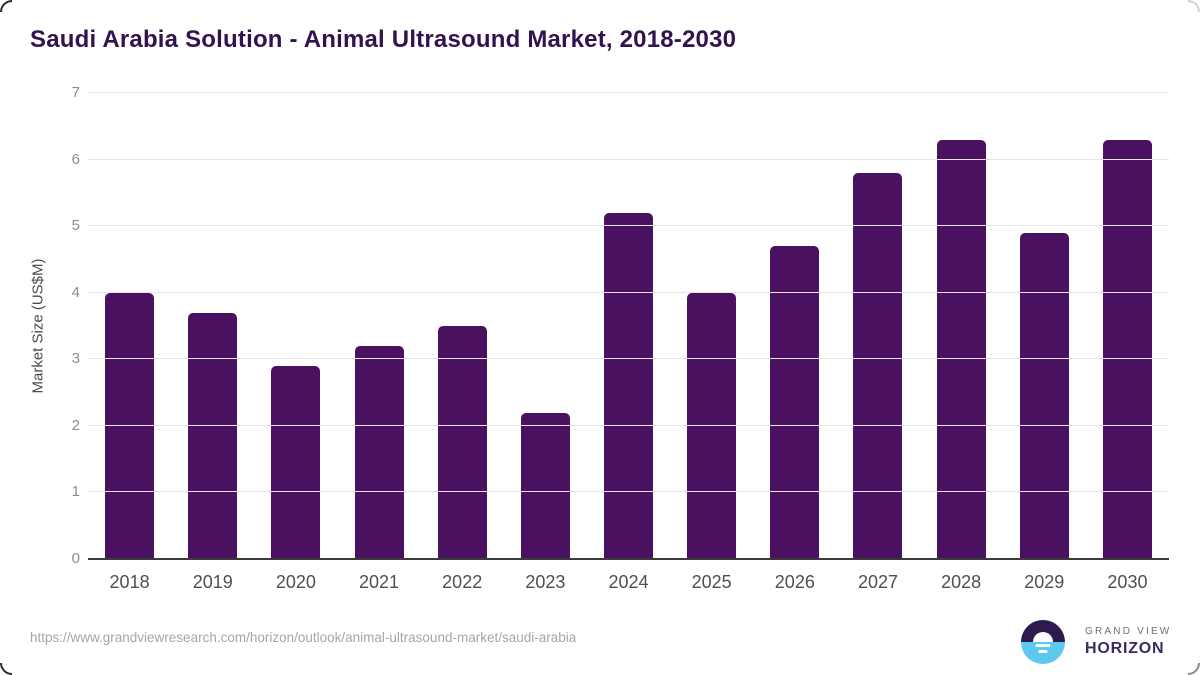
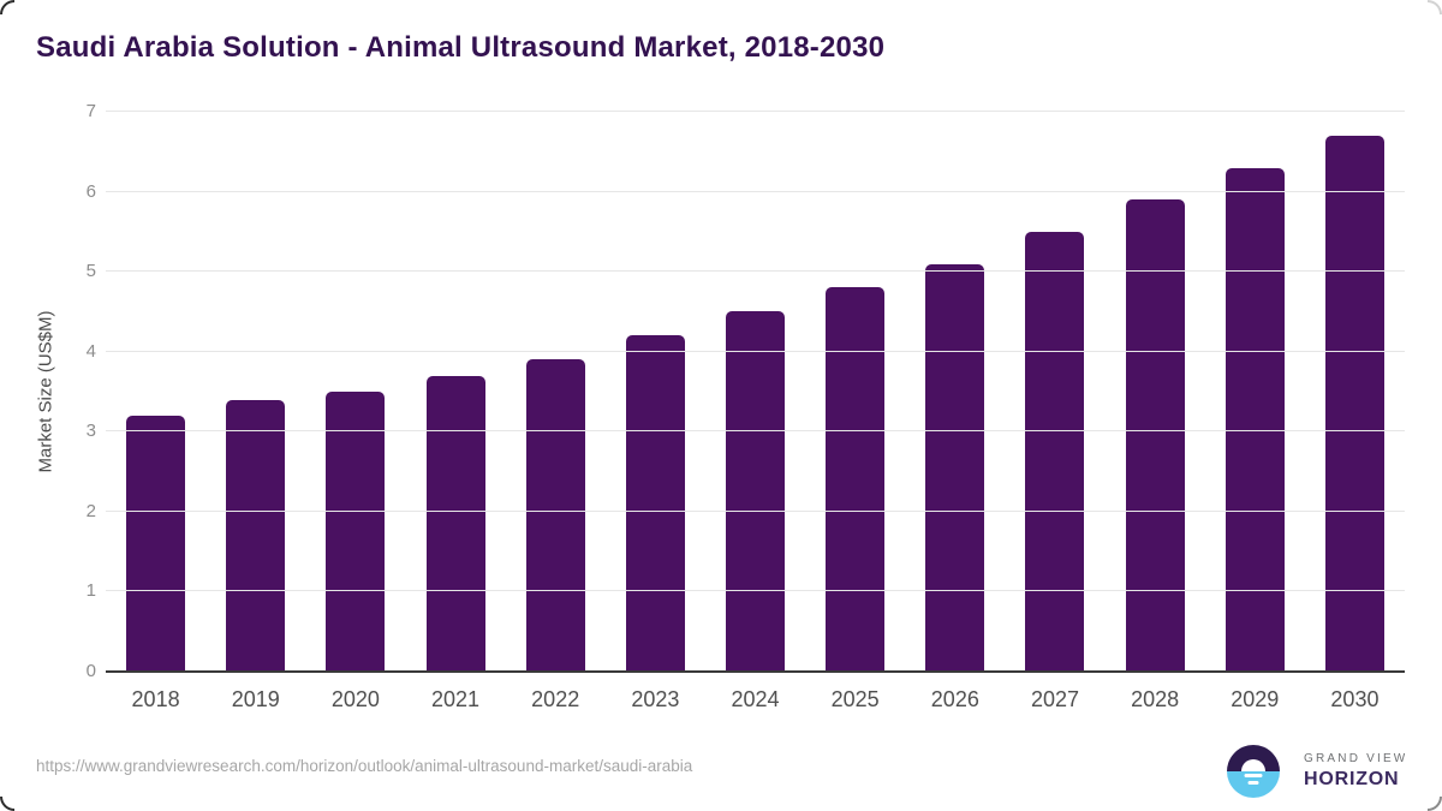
2018: 4.0 -> 3.2
2019: 3.7 -> 3.4
2020: 2.9 -> 3.5
2021: 3.2 -> 3.7
2022: 3.5 -> 3.9
2023: 2.2 -> 4.2
2024: 5.2 -> 4.5
2025: 4.0 -> 4.8
2026: 4.7 -> 5.1
2027: 5.8 -> 5.5
2028: 6.3 -> 5.9
2029: 4.9 -> 6.3
2030: 6.3 -> 6.7
